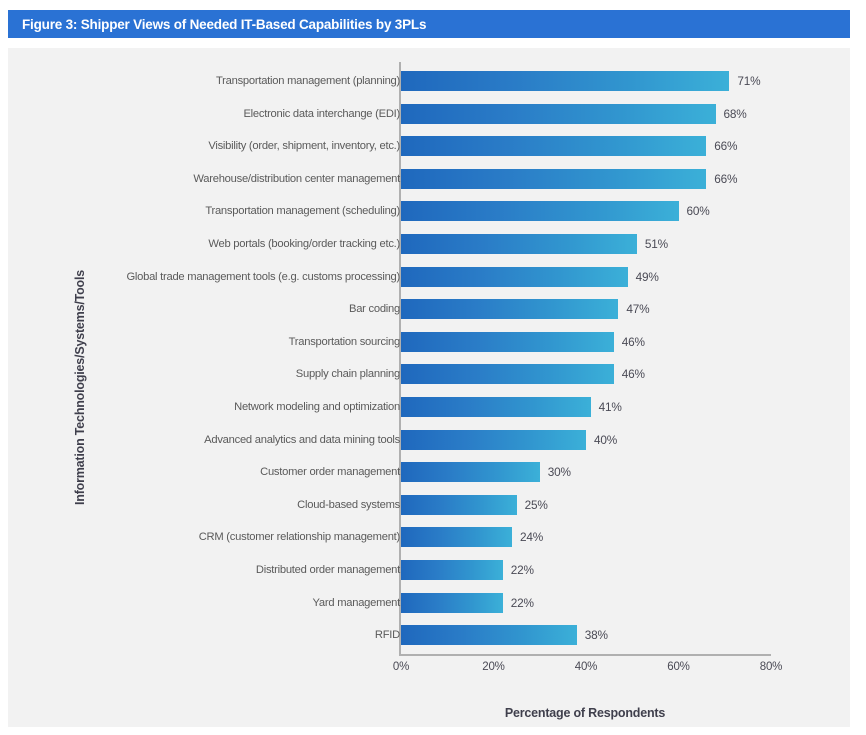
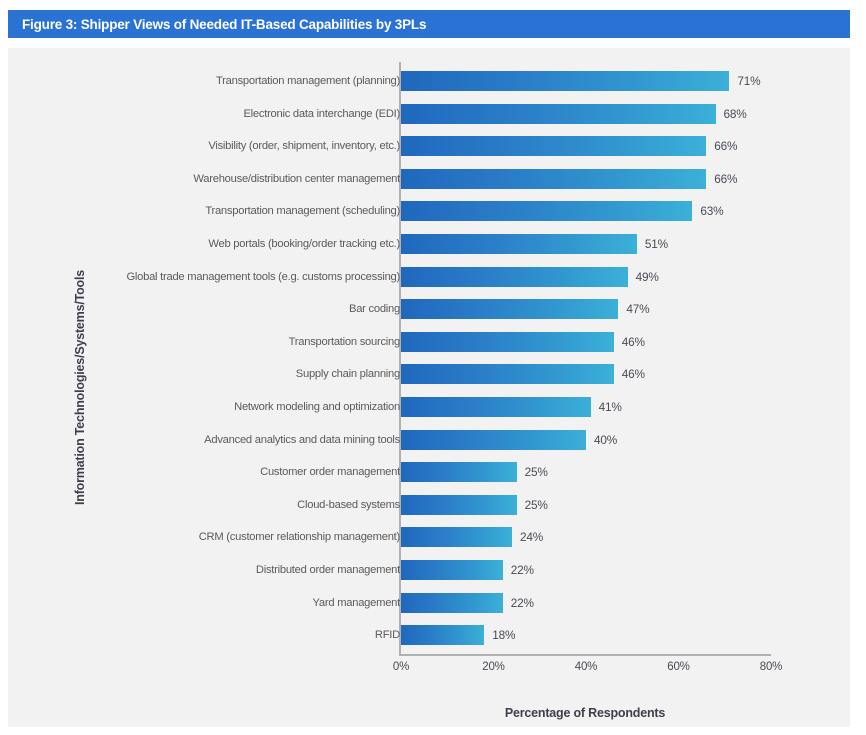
Transportation management (scheduling): 60% -> 63%
Customer order management: 30% -> 25%
RFID: 38% -> 18%
